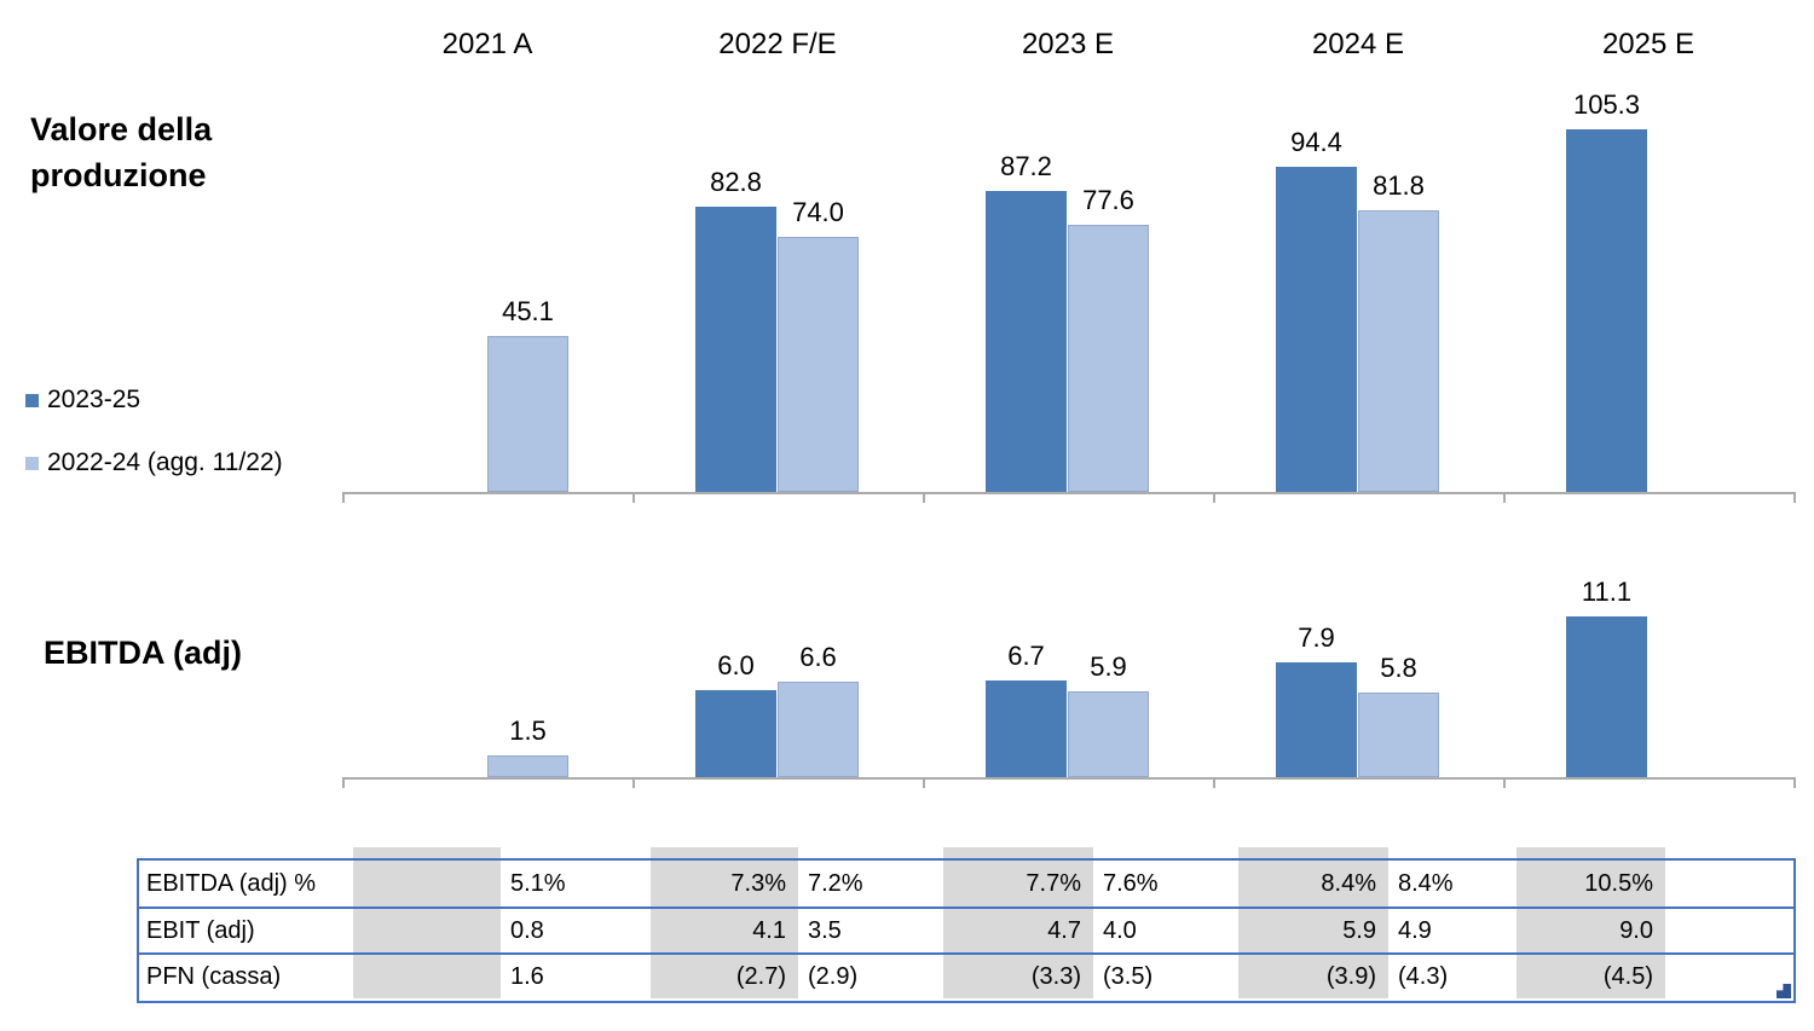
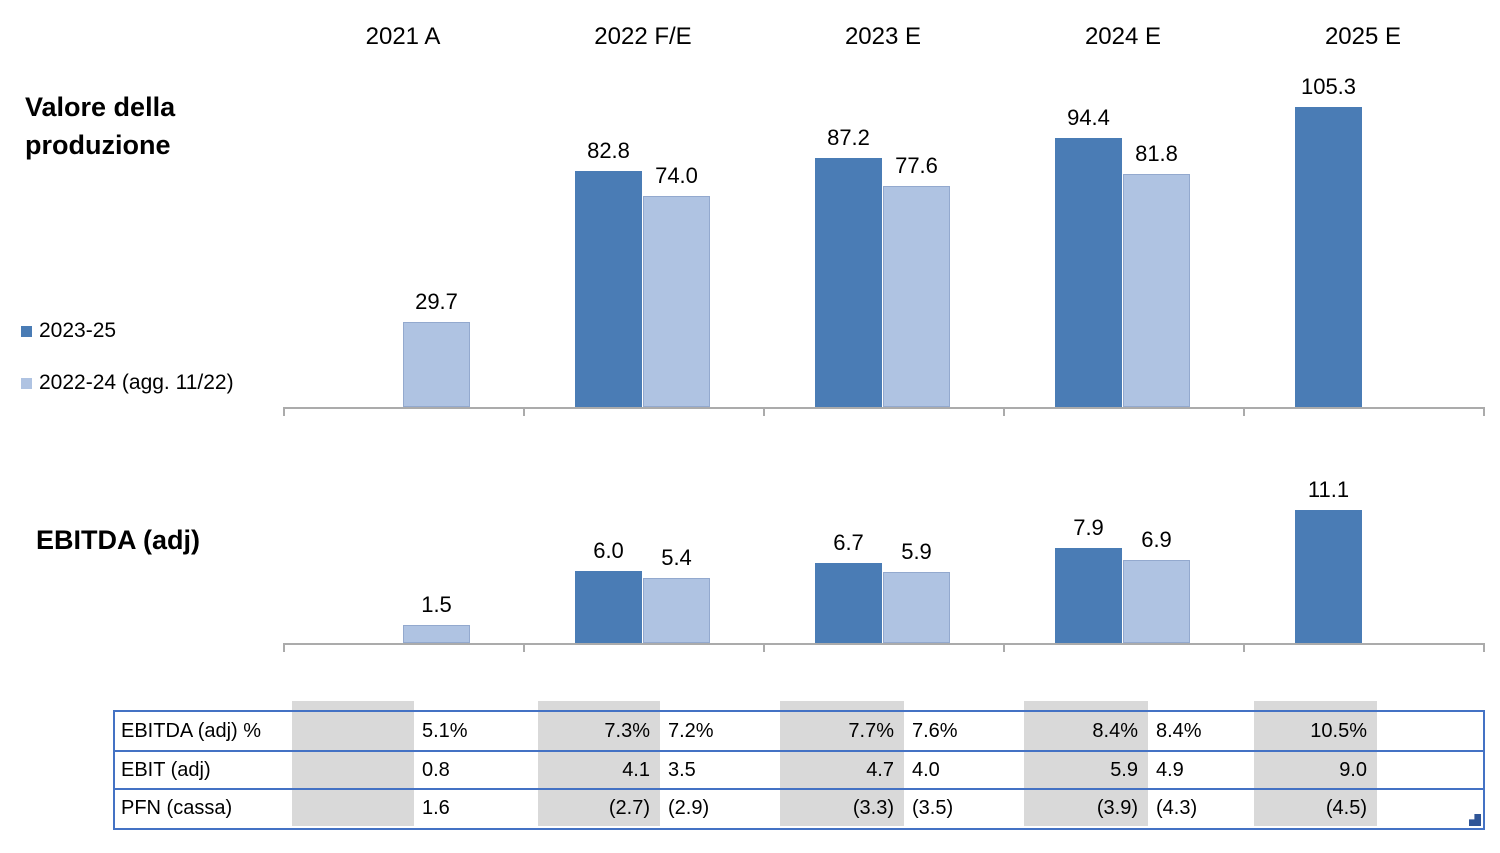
Valore della produzione/2022-24 (agg. 11/22)/2021 A: 45.1 -> 29.7
EBITDA (adj)/2022-24 (agg. 11/22)/2022 F/E: 6.6 -> 5.4
EBITDA (adj)/2022-24 (agg. 11/22)/2024 E: 5.8 -> 6.9
